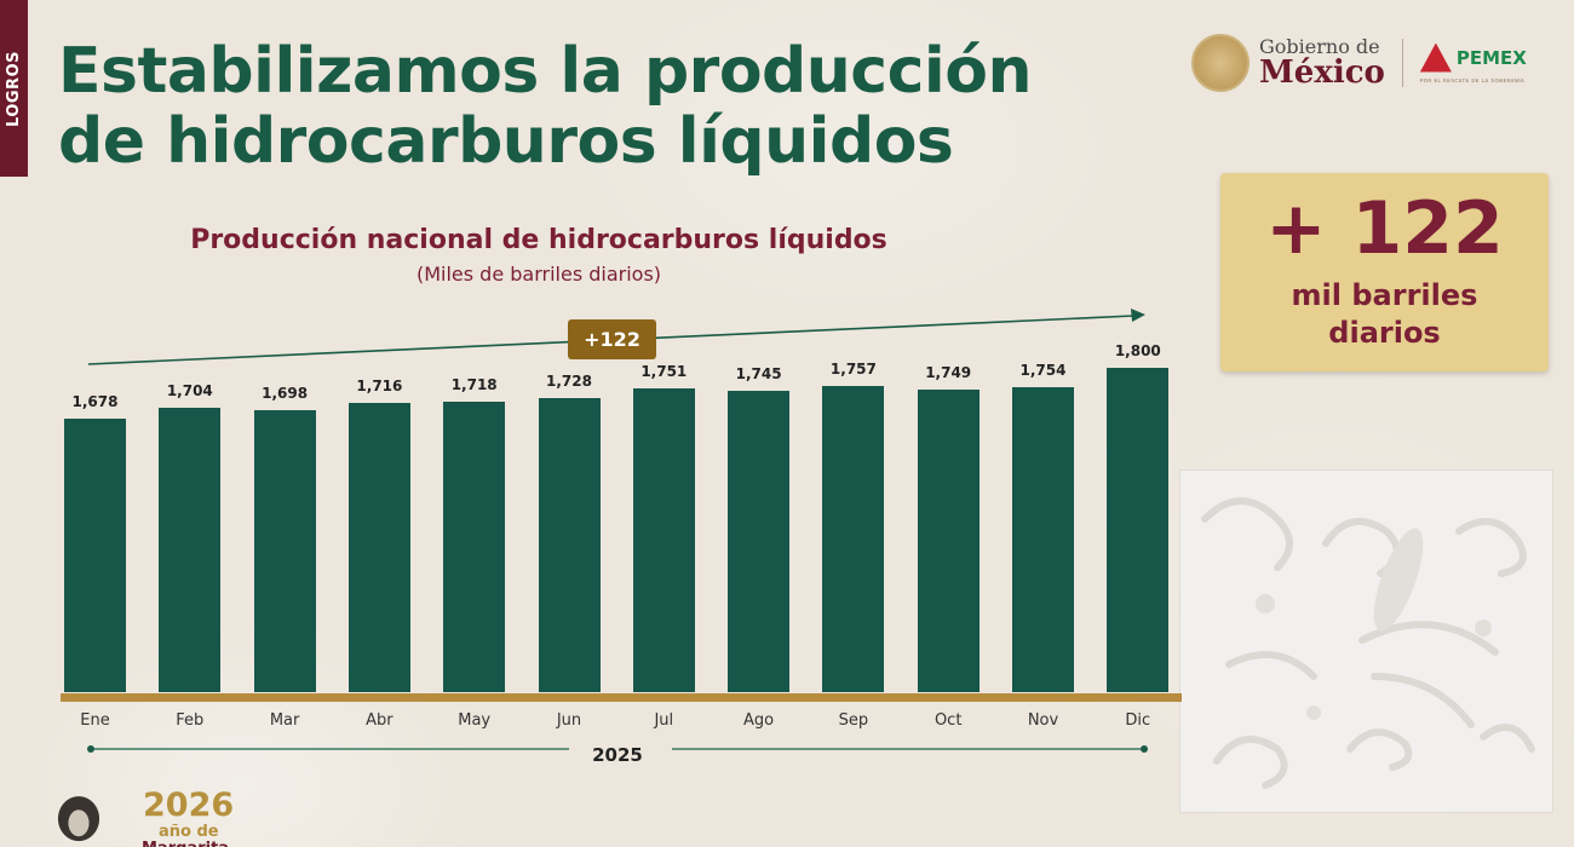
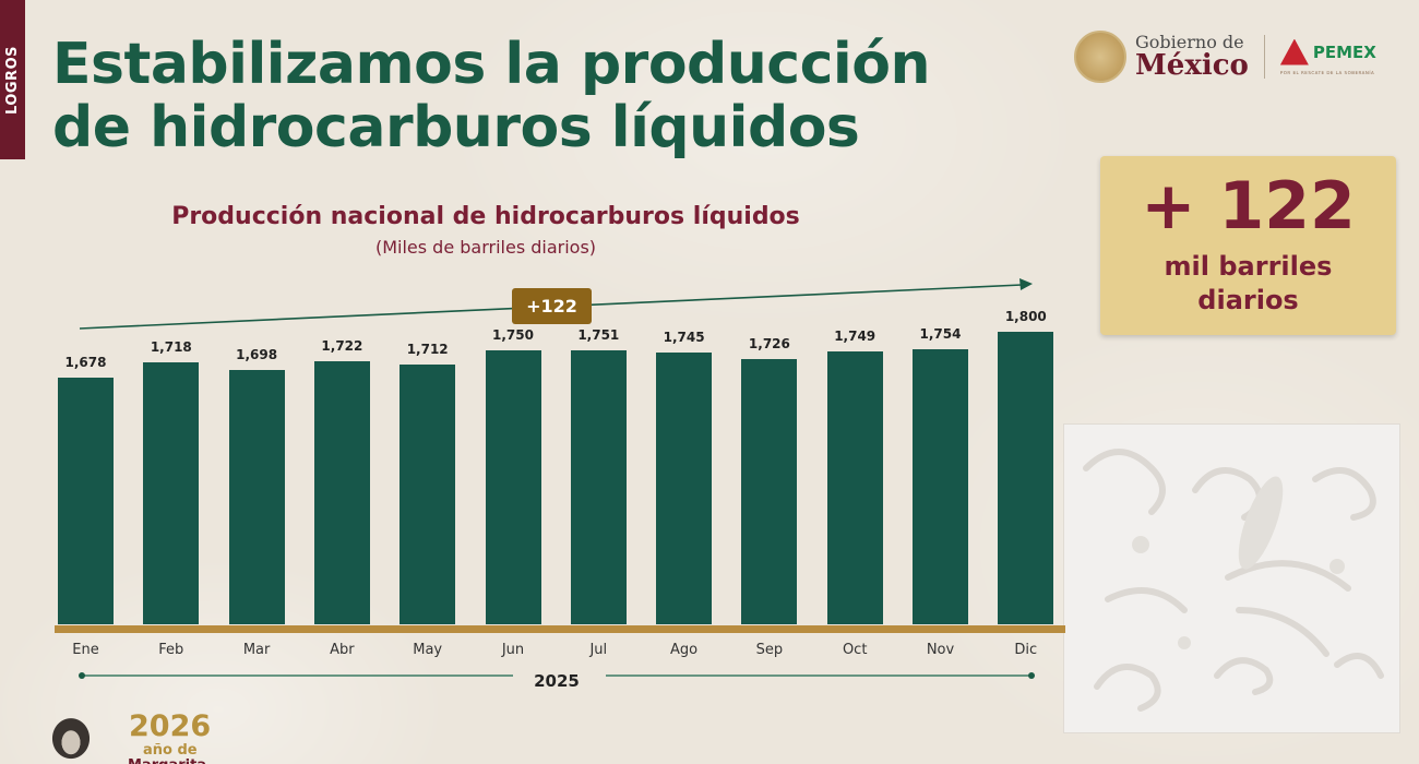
Feb: 1,704 -> 1,718
Abr: 1,716 -> 1,722
May: 1,718 -> 1,712
Jun: 1,728 -> 1,750
Sep: 1,757 -> 1,726
